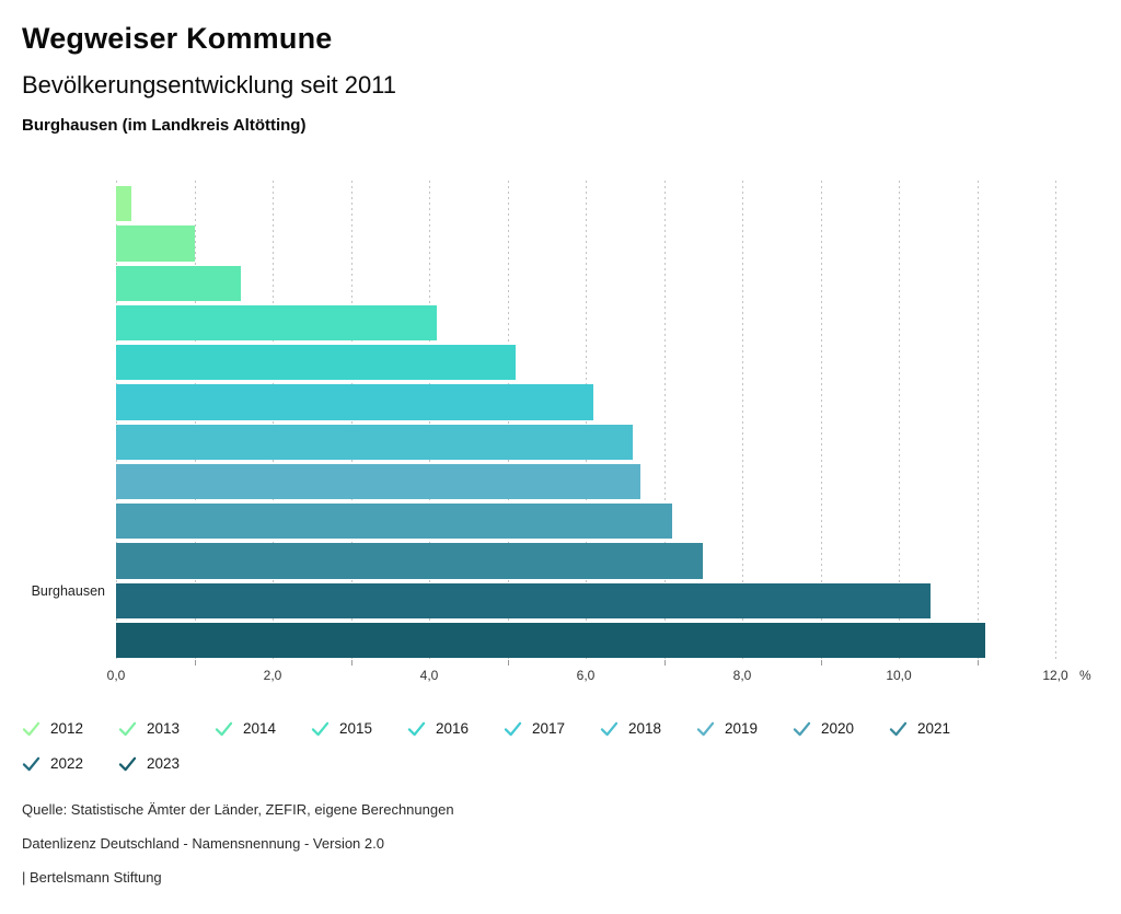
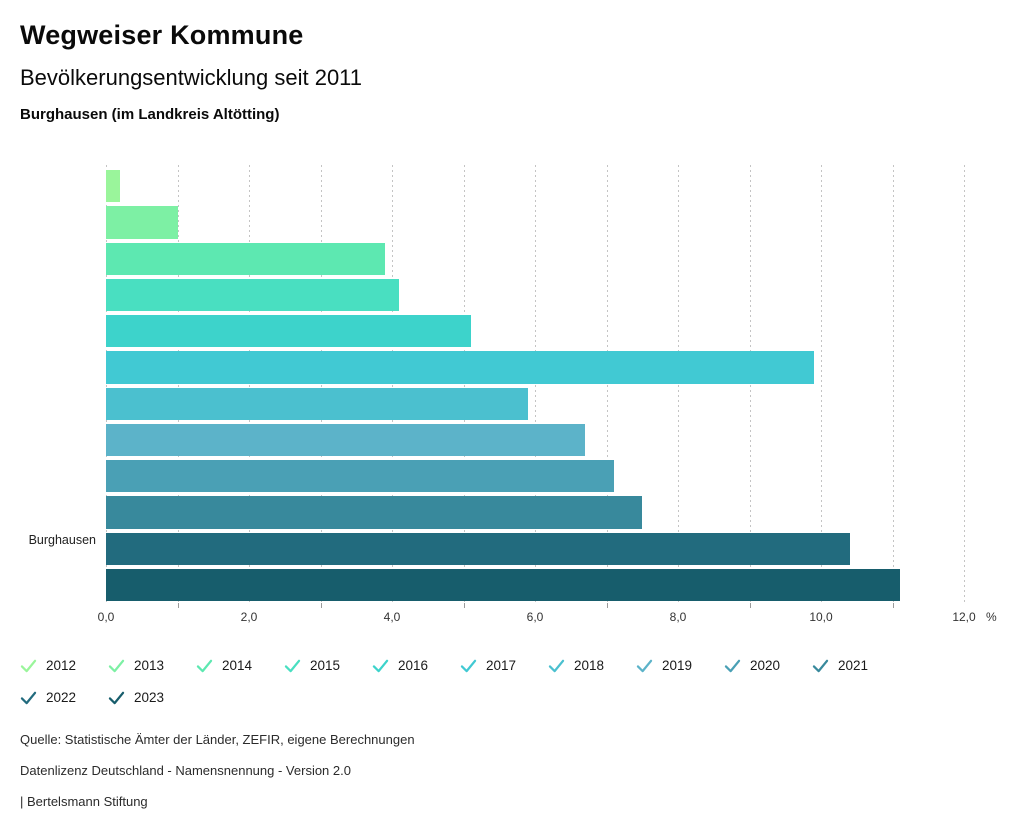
2014: 1,6 -> 3,9
2017: 6,1 -> 9,9
2018: 6,6 -> 5,9
